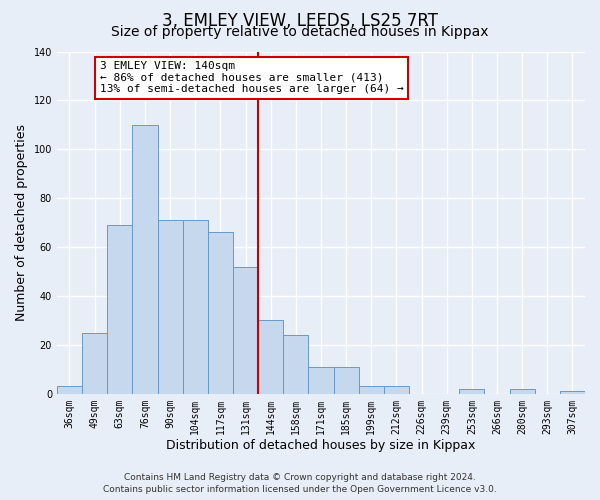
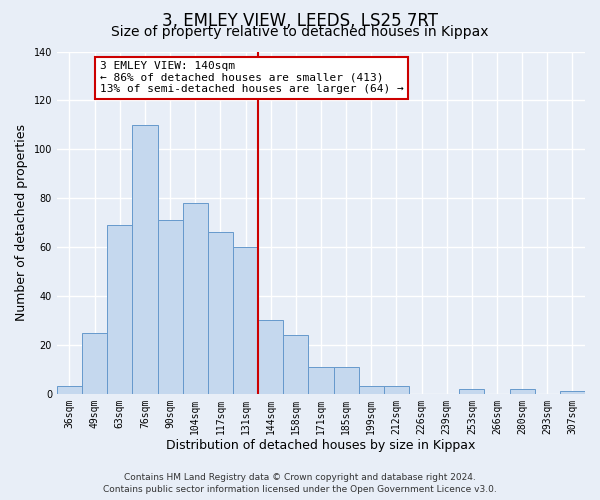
104sqm: 71 -> 78
131sqm: 52 -> 60
